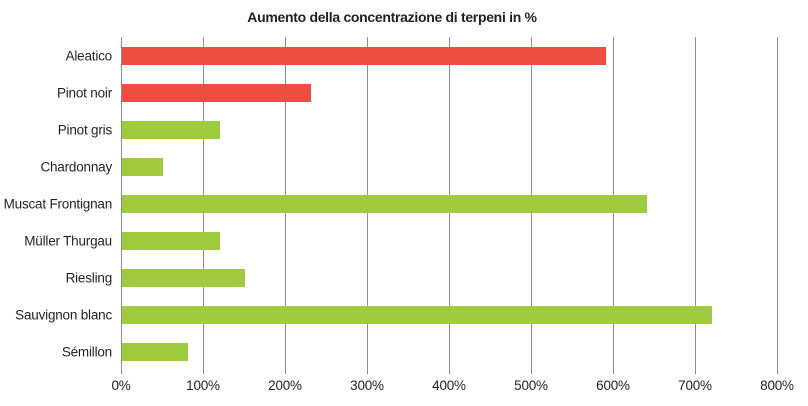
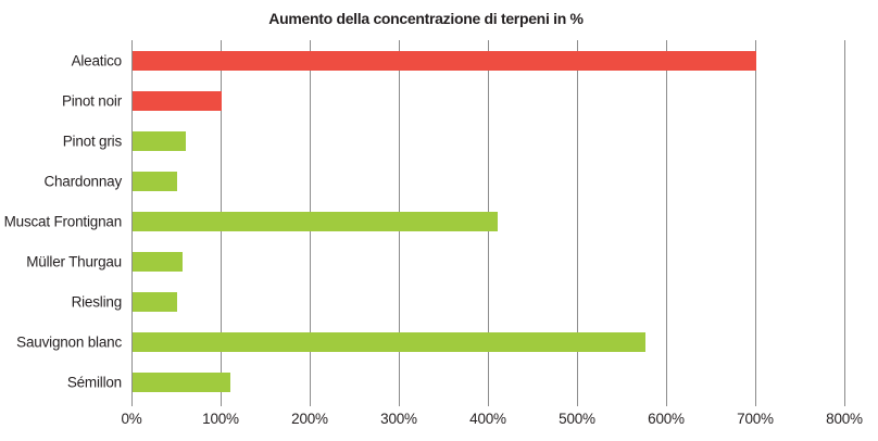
Aleatico: 590% -> 700%
Pinot noir: 230% -> 100%
Pinot gris: 120% -> 60%
Muscat Frontignan: 640% -> 410%
Müller Thurgau: 120% -> 60%
Riesling: 150% -> 50%
Sauvignon blanc: 720% -> 580%
Sémillon: 80% -> 110%
